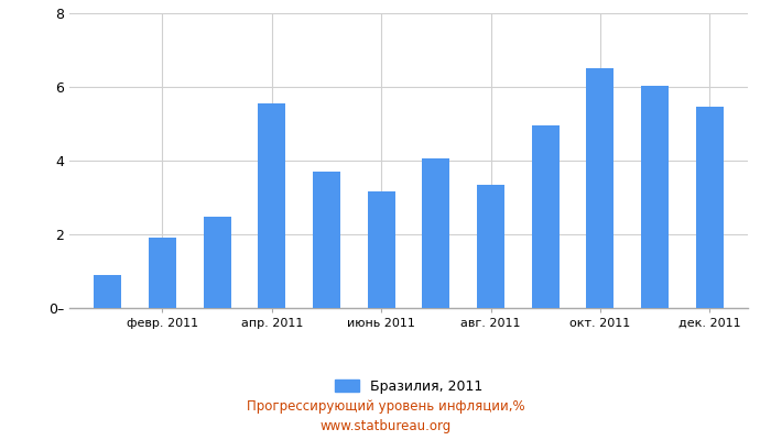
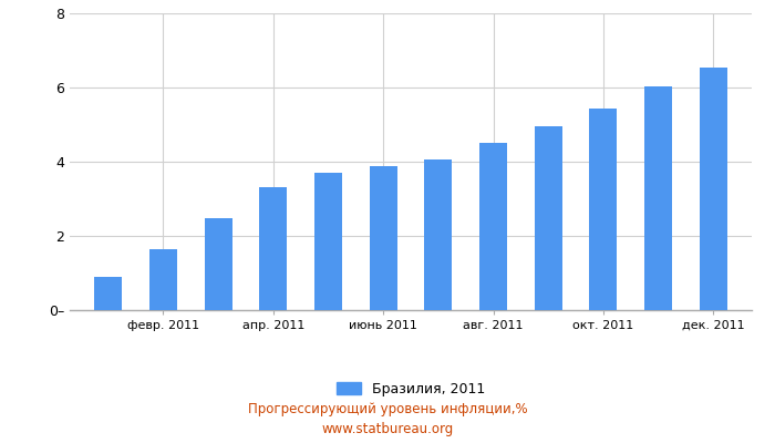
февр. 2011: 1.90 -> 1.64
апр. 2011: 5.55 -> 3.30
июнь 2011: 3.15 -> 3.87
авг. 2011: 3.35 -> 4.50
окт. 2011: 6.50 -> 5.43
дек. 2011: 5.45 -> 6.55
